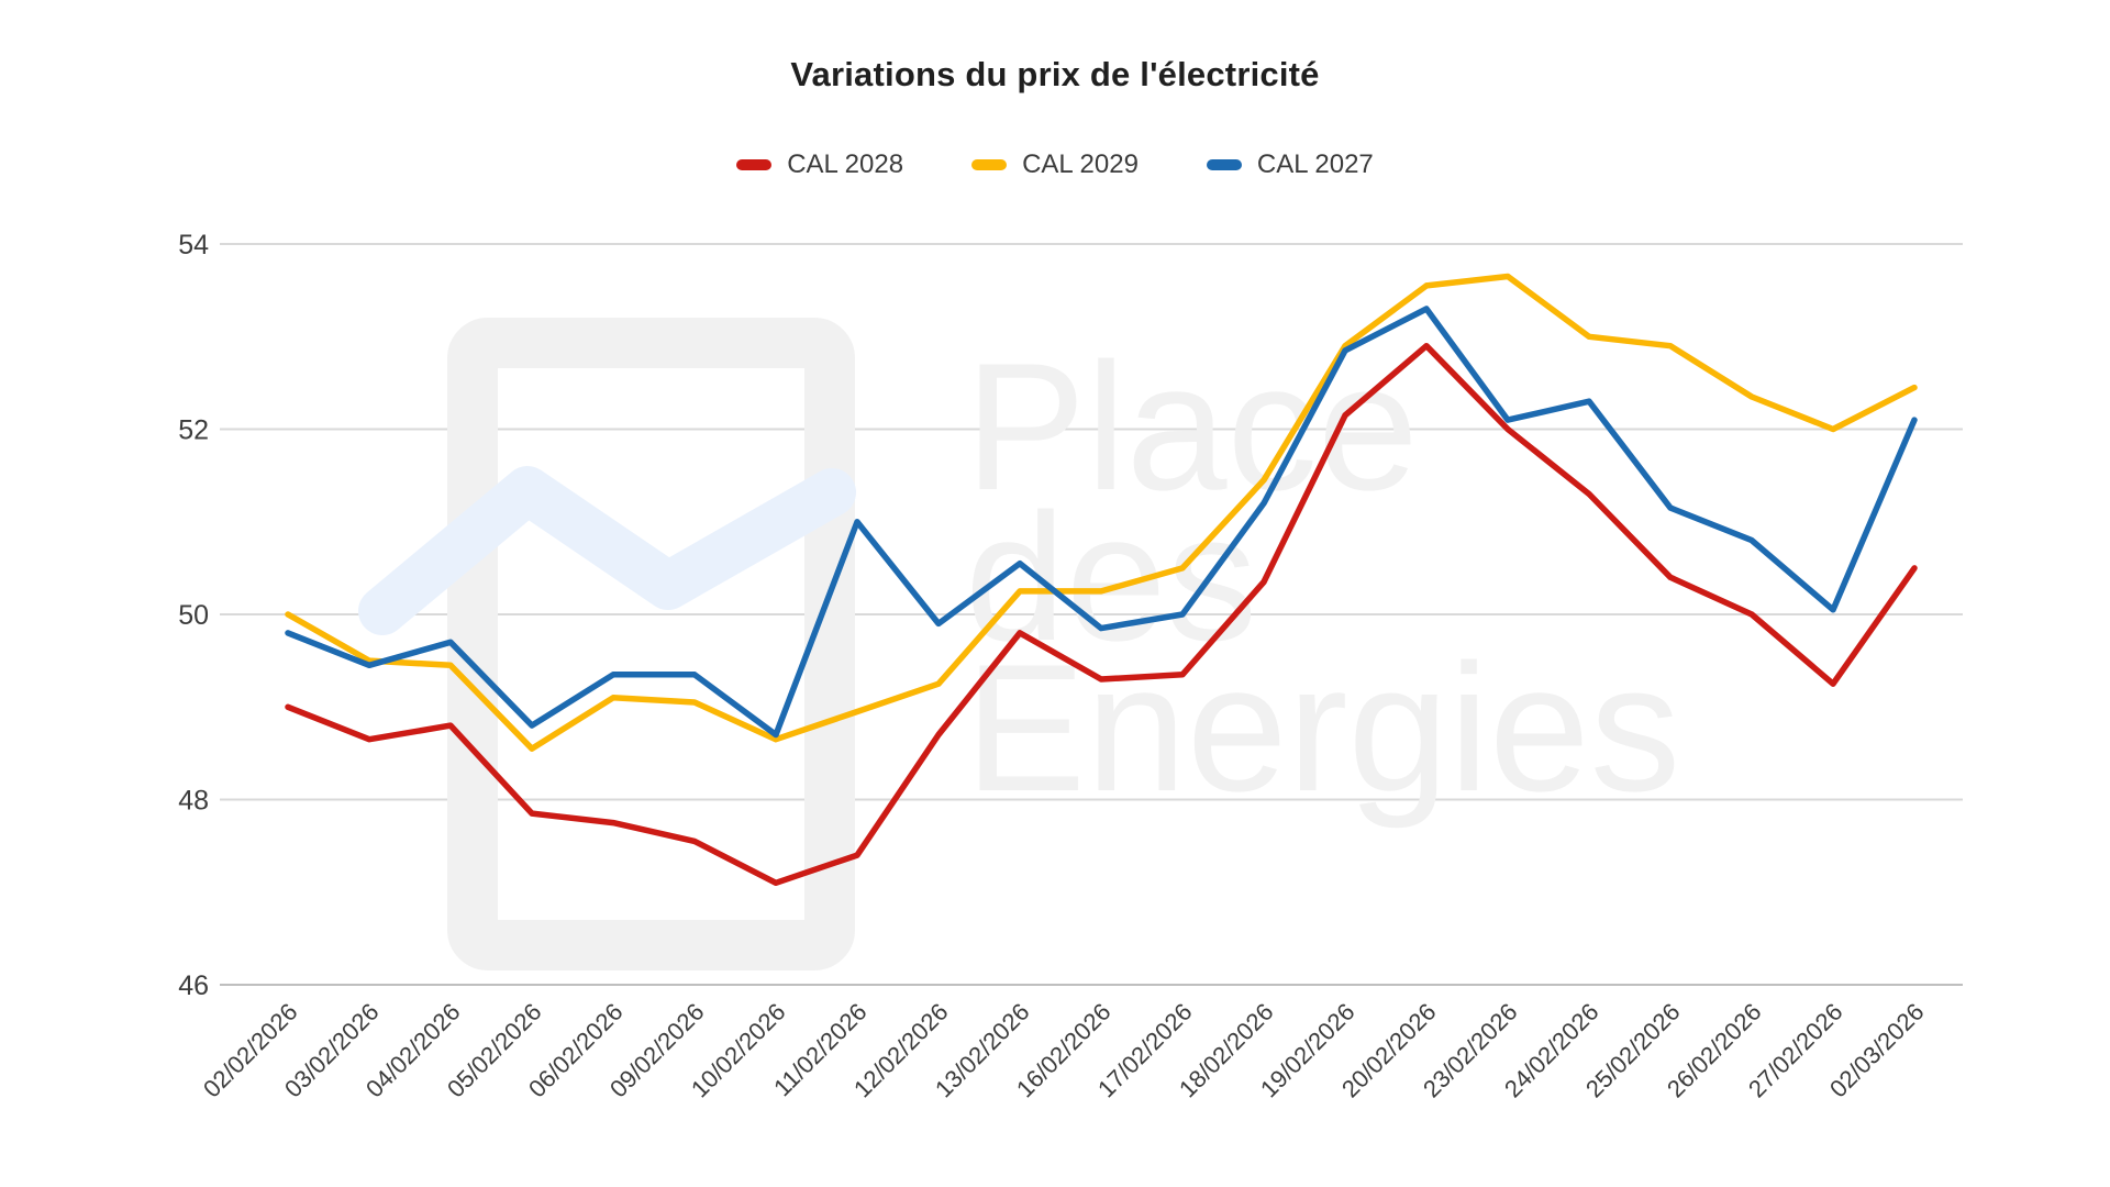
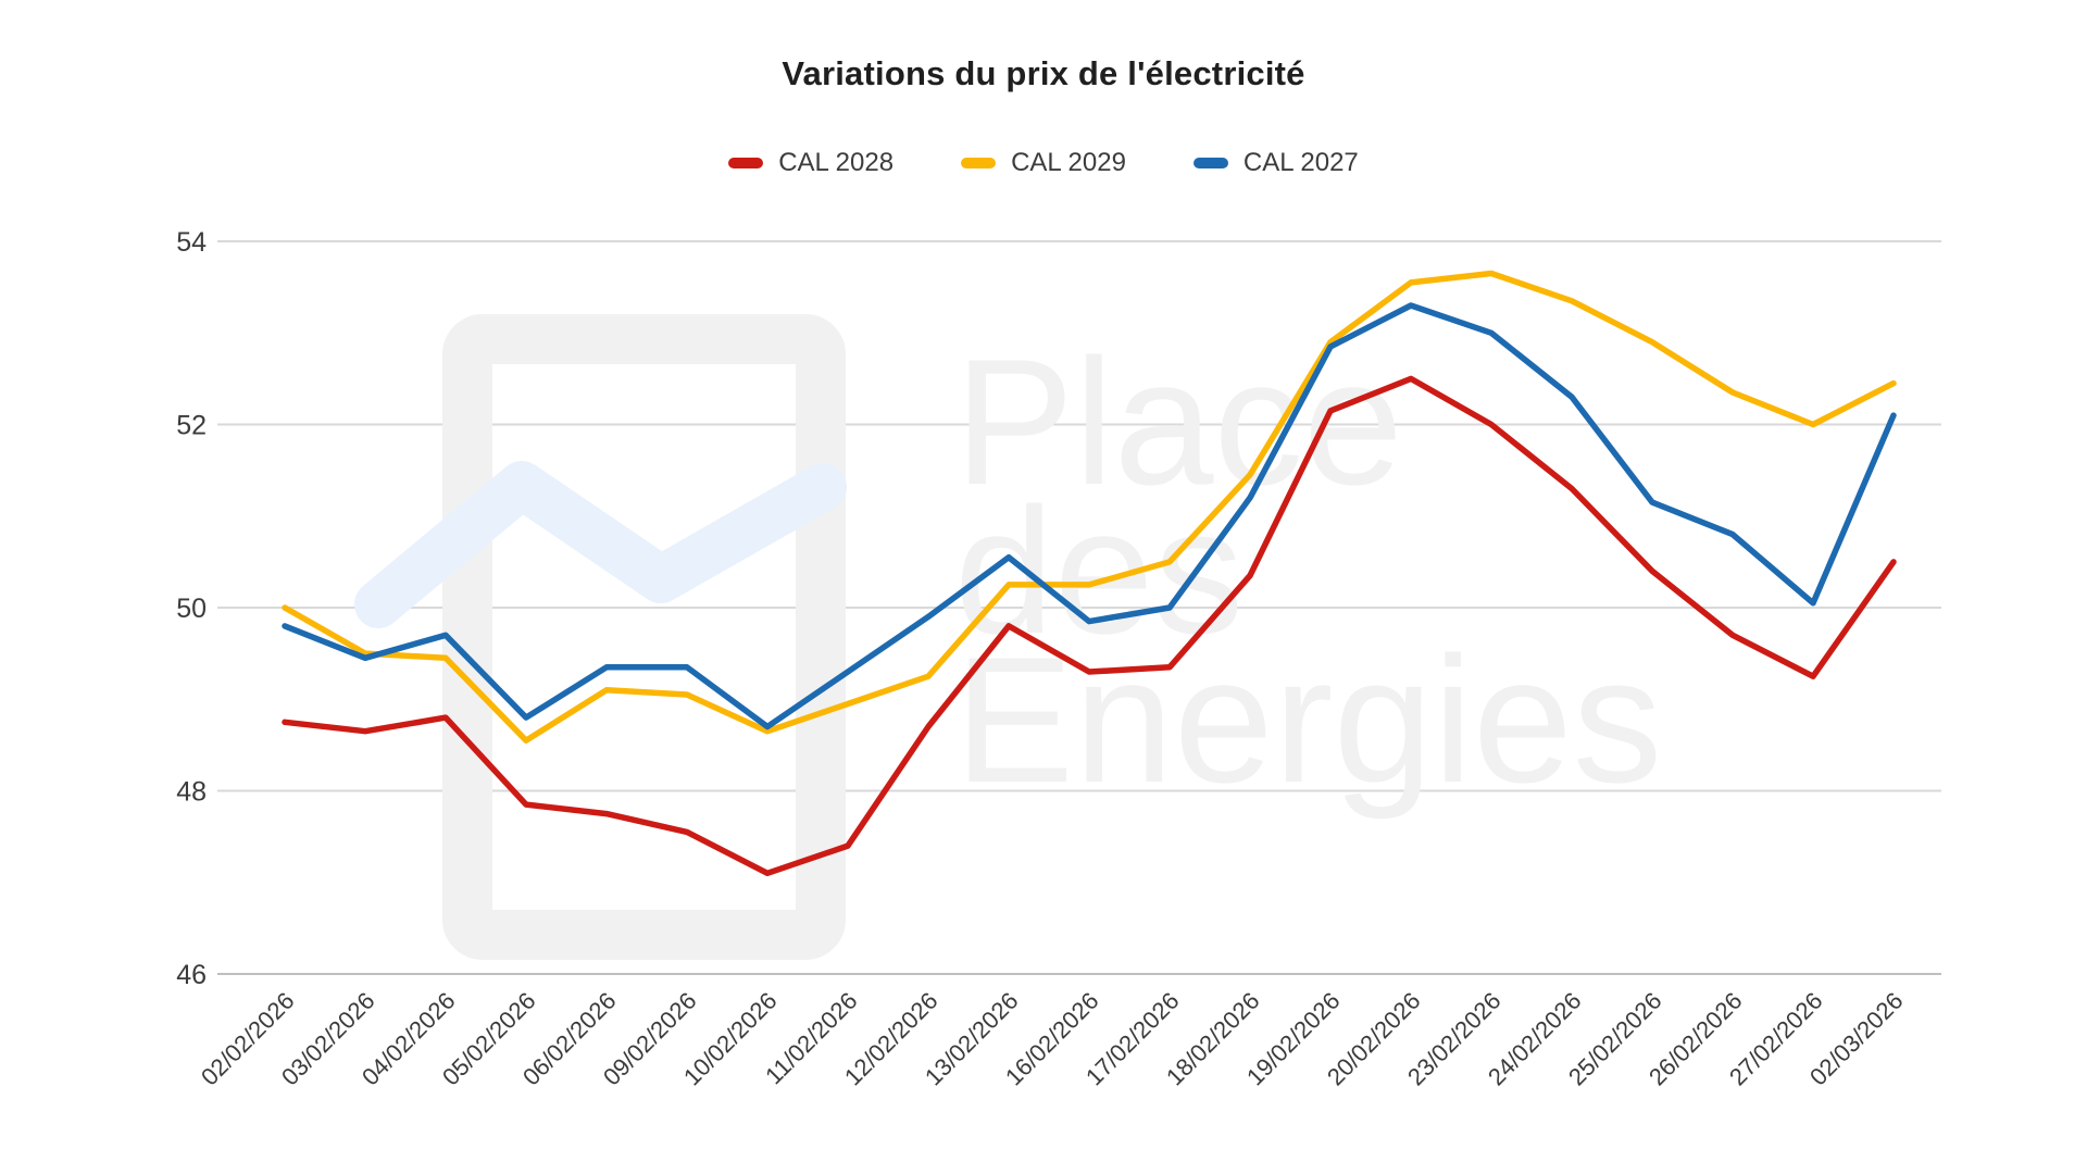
CAL 2028/02/02/2026: 49.0 -> 48.8
CAL 2027/11/02/2026: 51.0 -> 49.3
CAL 2028/20/02/2026: 52.9 -> 52.5
CAL 2027/23/02/2026: 52.1 -> 53.0
CAL 2029/24/02/2026: 53.0 -> 53.4
CAL 2028/26/02/2026: 50.0 -> 49.7
